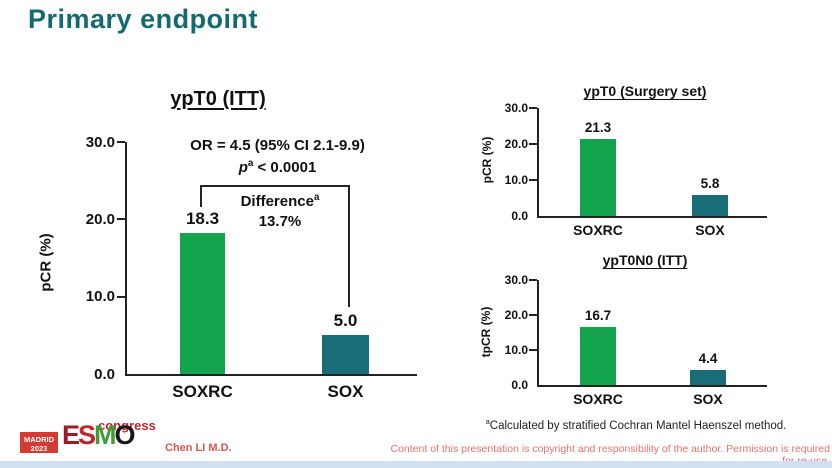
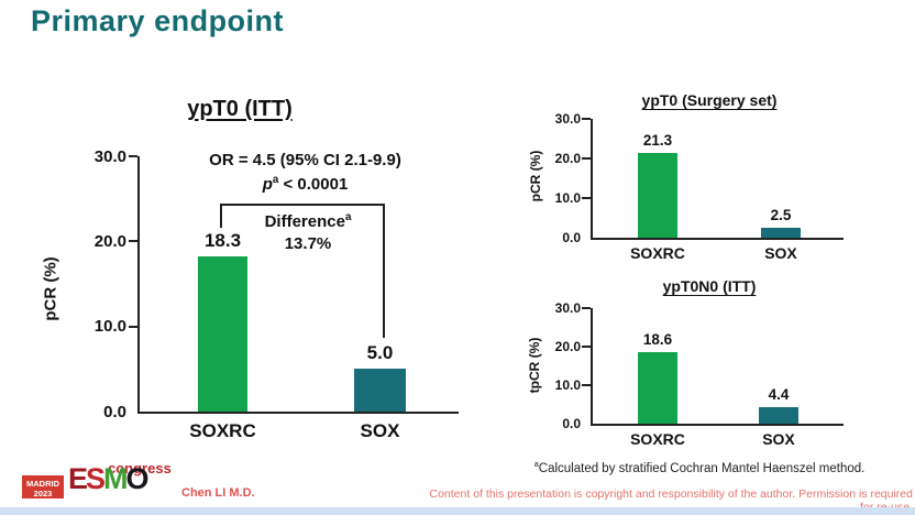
ypT0 (Surgery set)/SOX: 5.8 -> 2.5
ypT0N0 (ITT)/SOXRC: 16.7 -> 18.6
